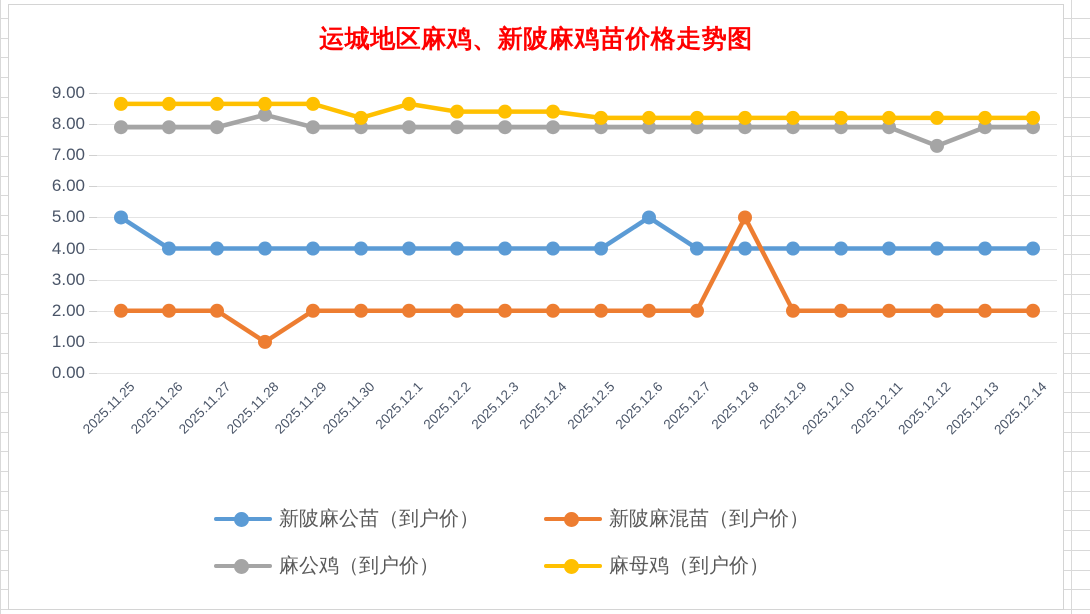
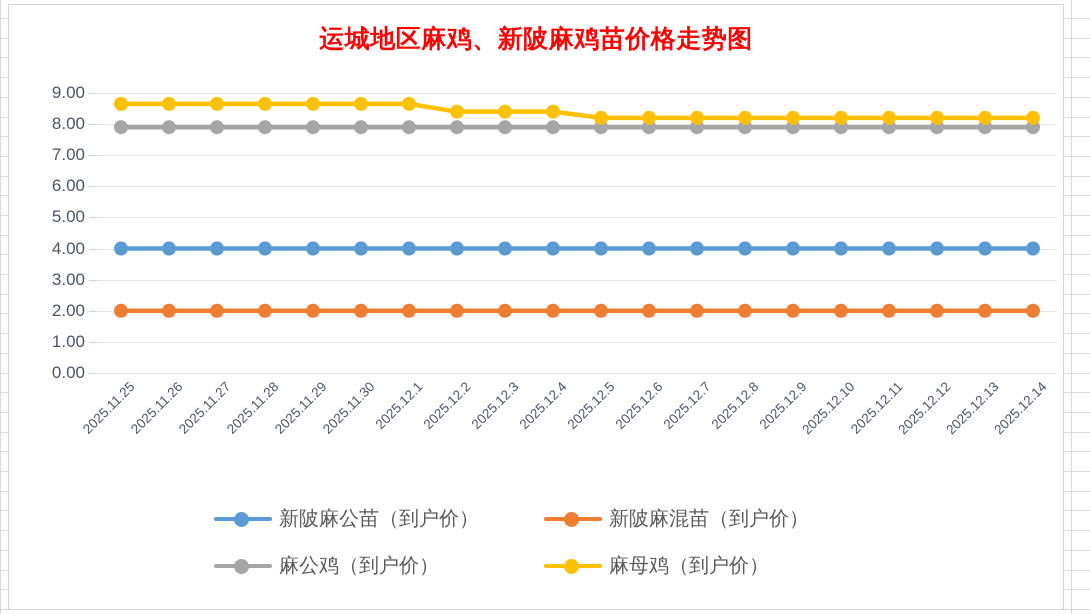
新陂麻公苗（到户价）/2025.11.25: 5 -> 4
新陂麻混苗（到户价）/2025.11.28: 1 -> 2
麻公鸡（到户价）/2025.11.28: 8.3 -> 7.9
麻母鸡（到户价）/2025.11.30: 8.2 -> 8.7
新陂麻公苗（到户价）/2025.12.6: 5 -> 4
新陂麻混苗（到户价）/2025.12.8: 5 -> 2
麻公鸡（到户价）/2025.12.12: 7.3 -> 7.9
